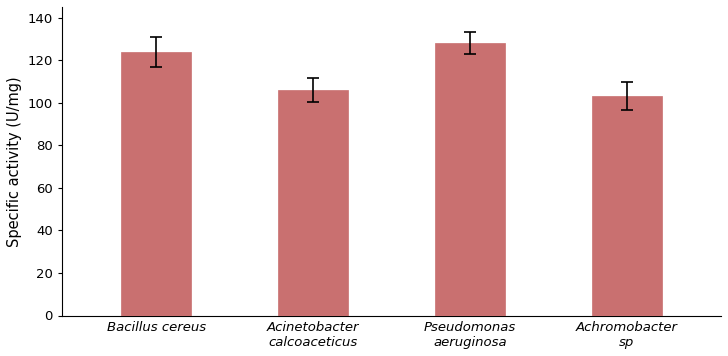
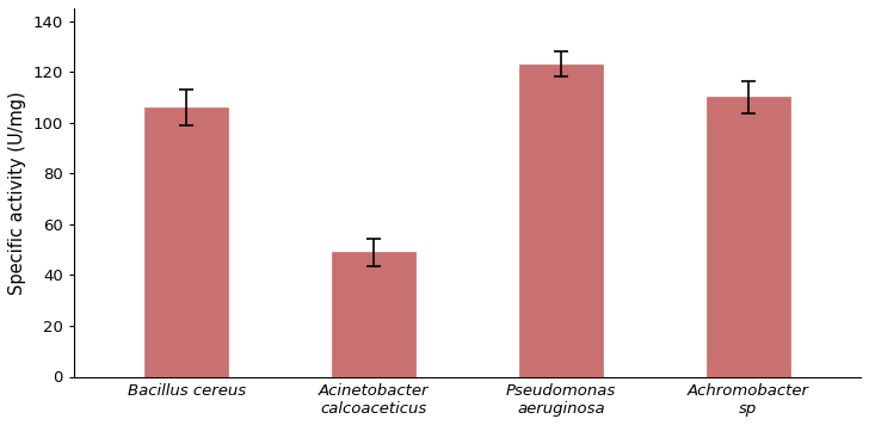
Bacillus cereus: 124 -> 106
Acinetobacter calcoaceticus: 106 -> 49
Pseudomonas aeruginosa: 128 -> 123
Achromobacter sp: 103 -> 110
